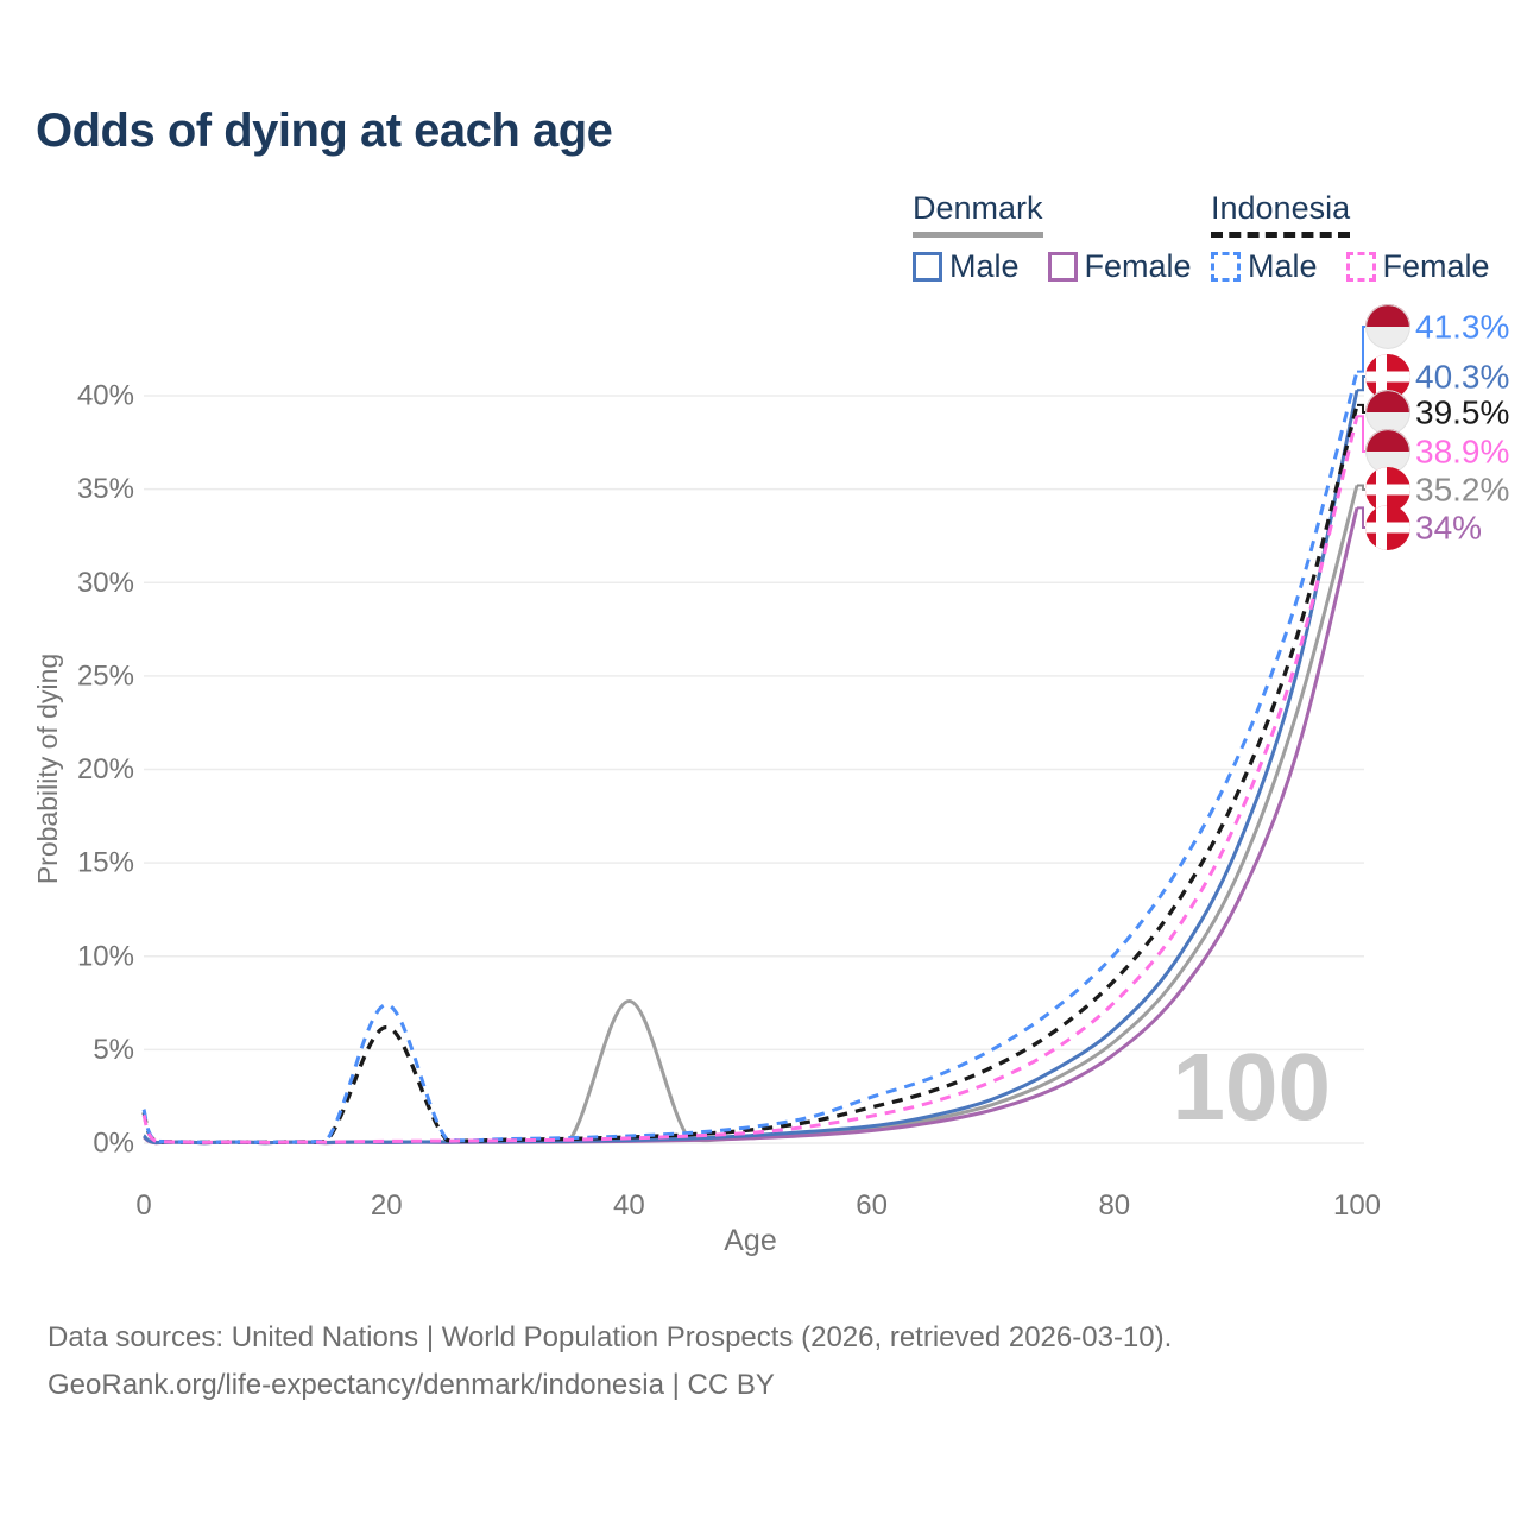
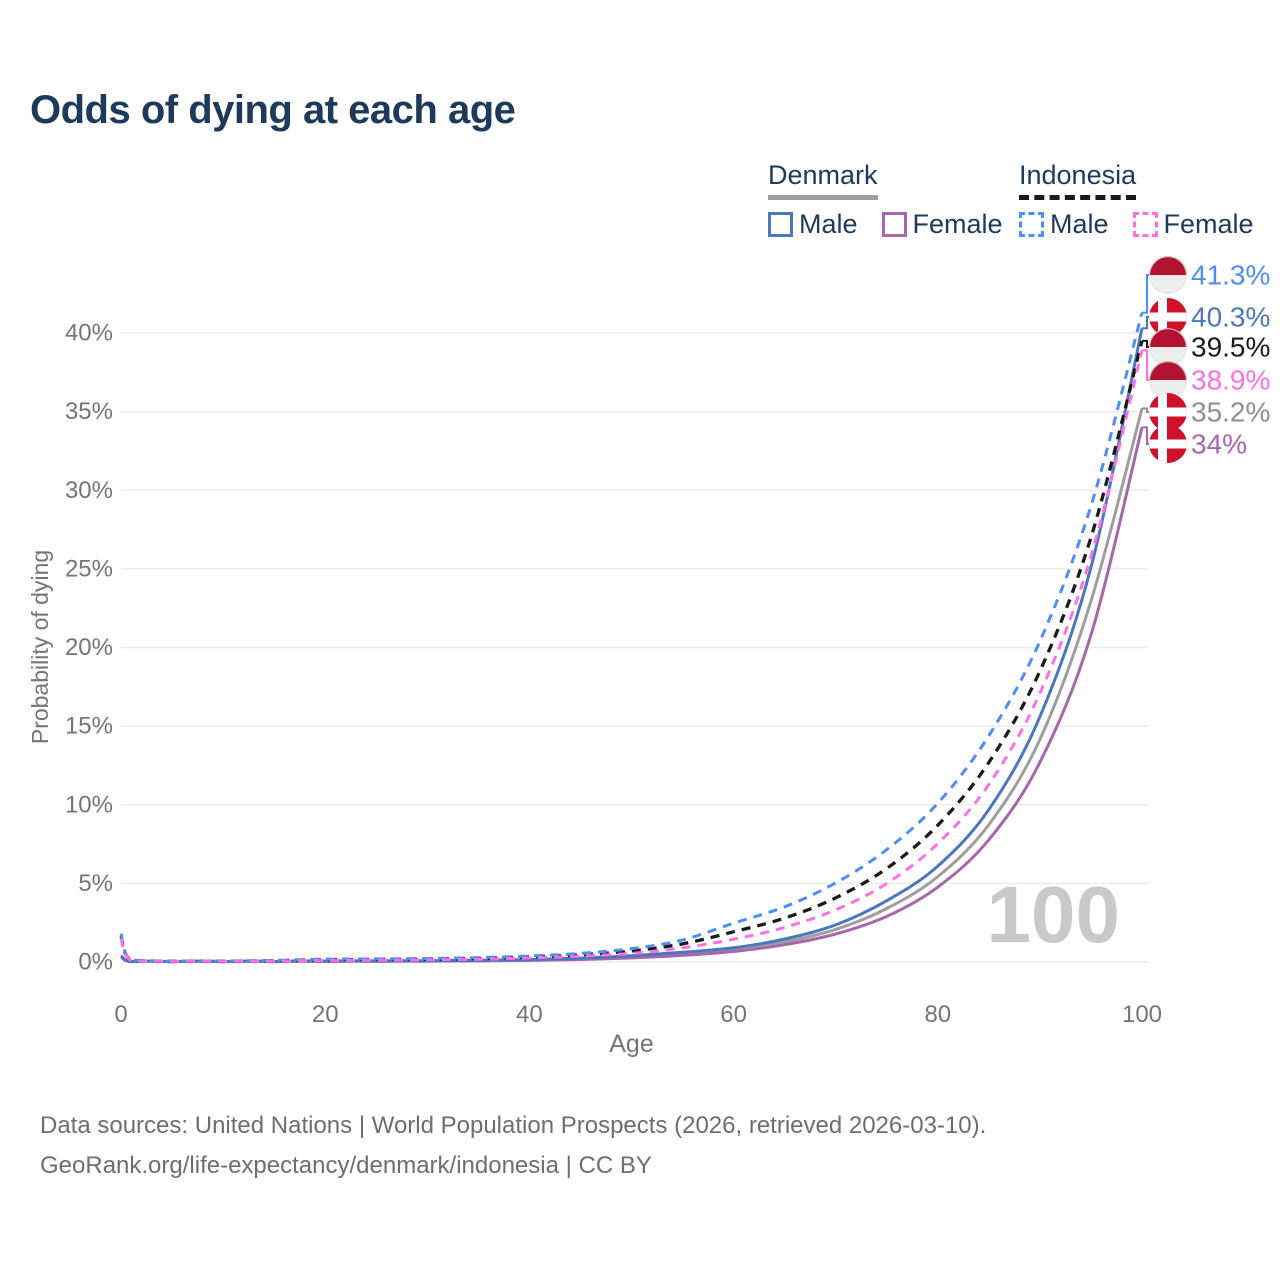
Indonesia/20: 6.2% -> 0.1%
Indonesia Male/20: 7.4% -> 0.2%
Denmark/40: 7.6% -> 0.1%
